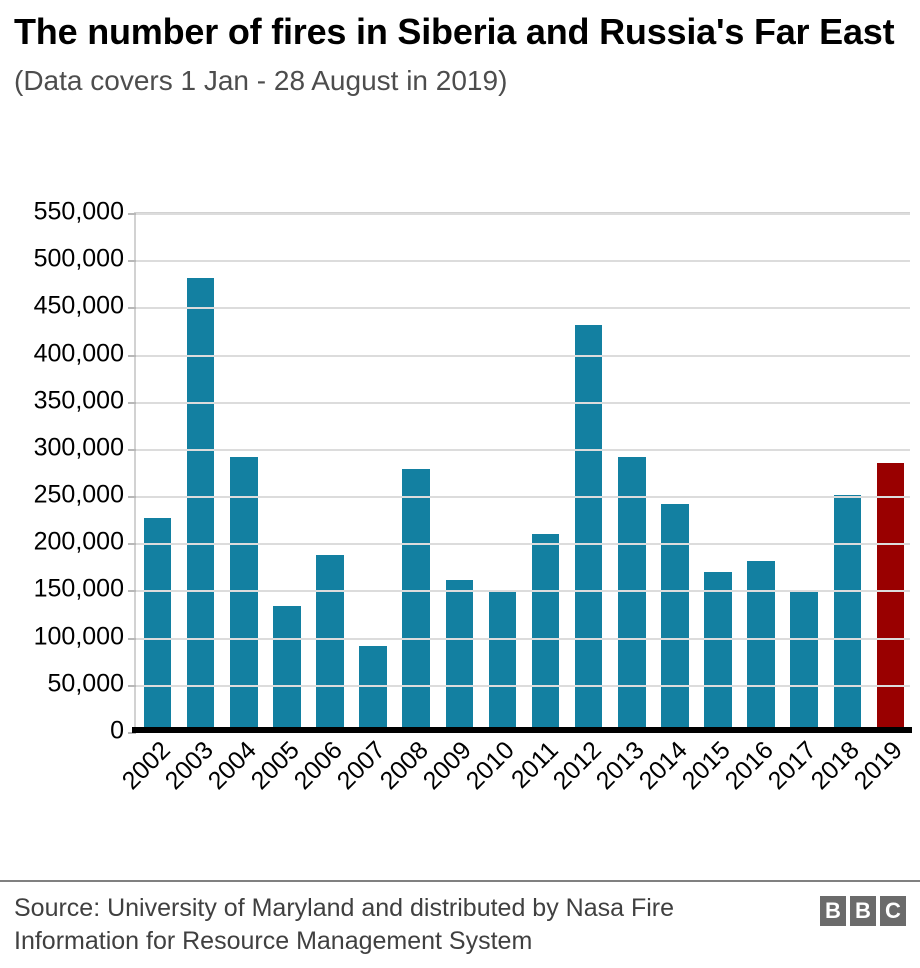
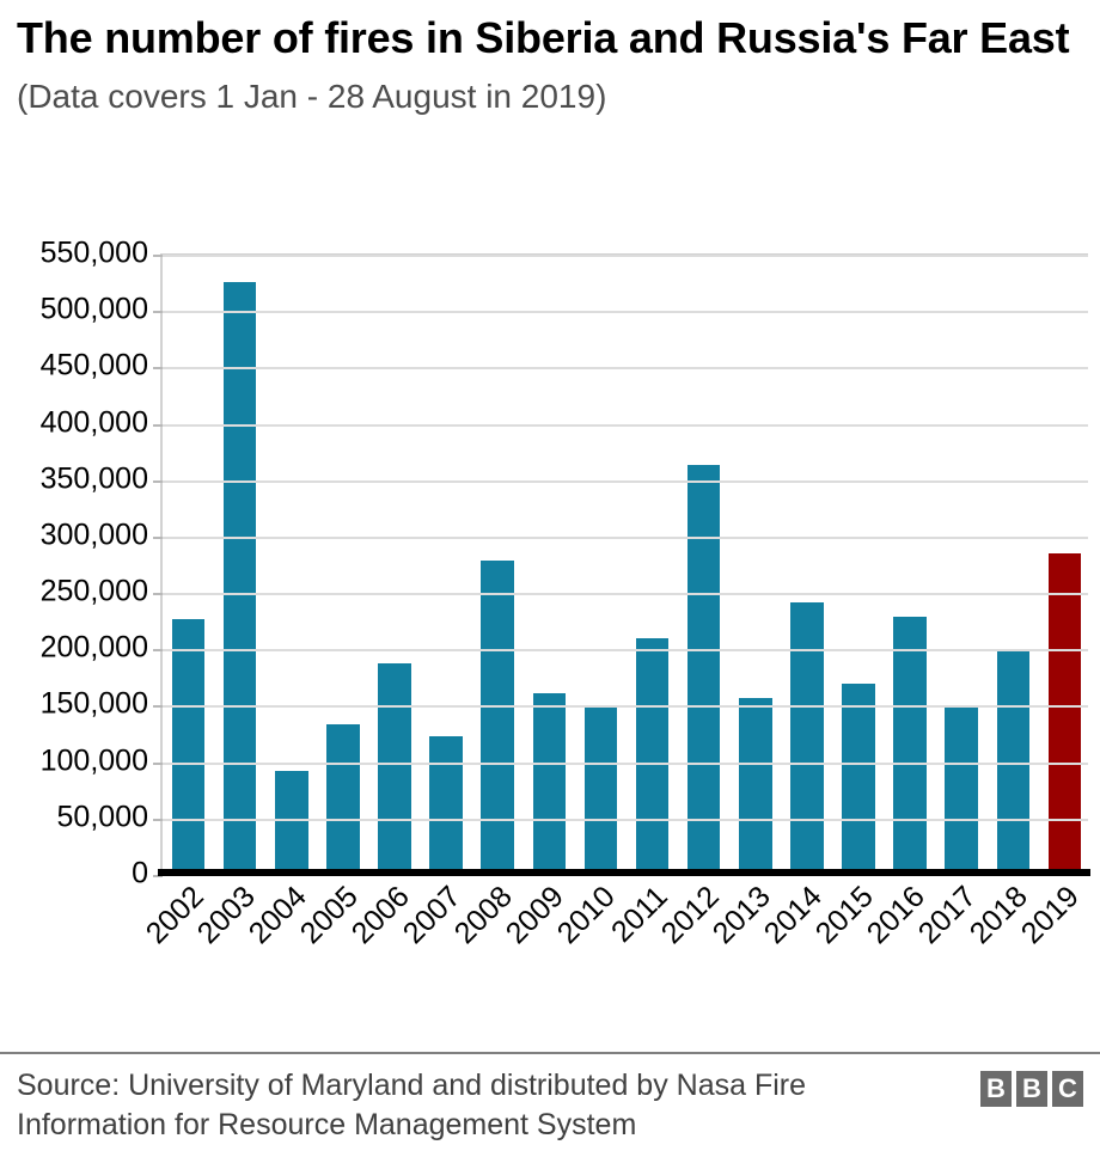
2003: 480000 -> 520000
2004: 290000 -> 90000
2007: 90000 -> 120000
2012: 430000 -> 360000
2013: 290000 -> 160000
2016: 180000 -> 230000
2018: 250000 -> 200000
